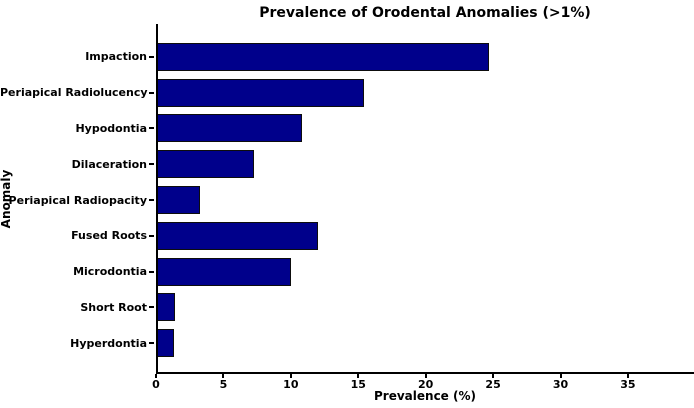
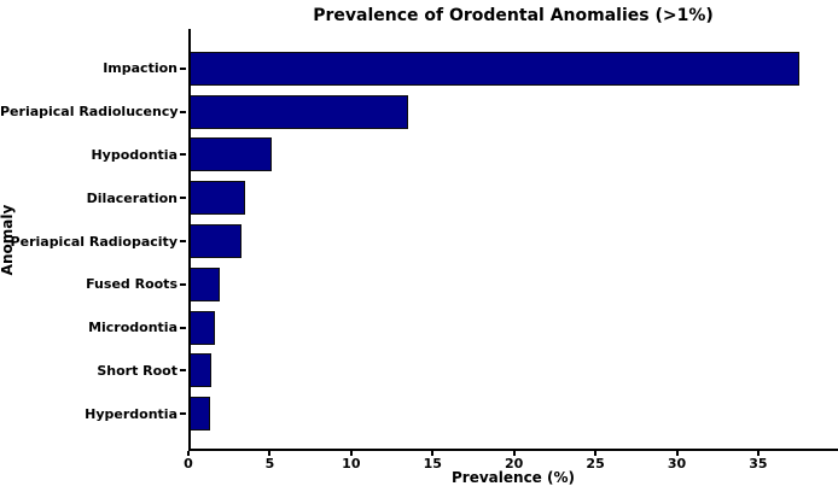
Impaction: 24.7 -> 37.5
Periapical Radiolucency: 15.4 -> 13.5
Hypodontia: 10.8 -> 5.1
Dilaceration: 7.3 -> 3.5
Fused Roots: 12.0 -> 1.9
Microdontia: 10.0 -> 1.6
